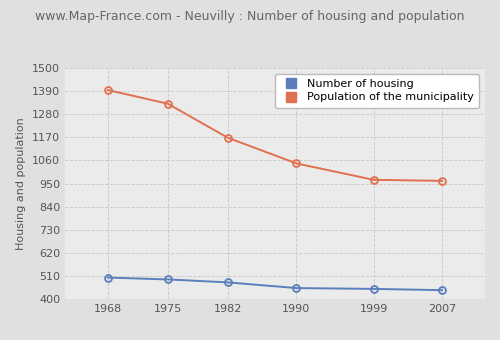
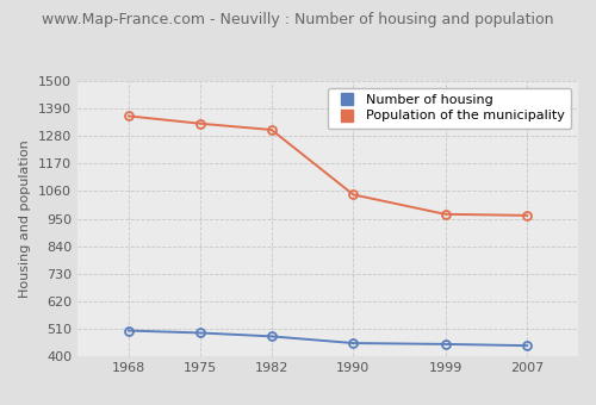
Population of the municipality/1968: 1395 -> 1360
Population of the municipality/1982: 1168 -> 1305
